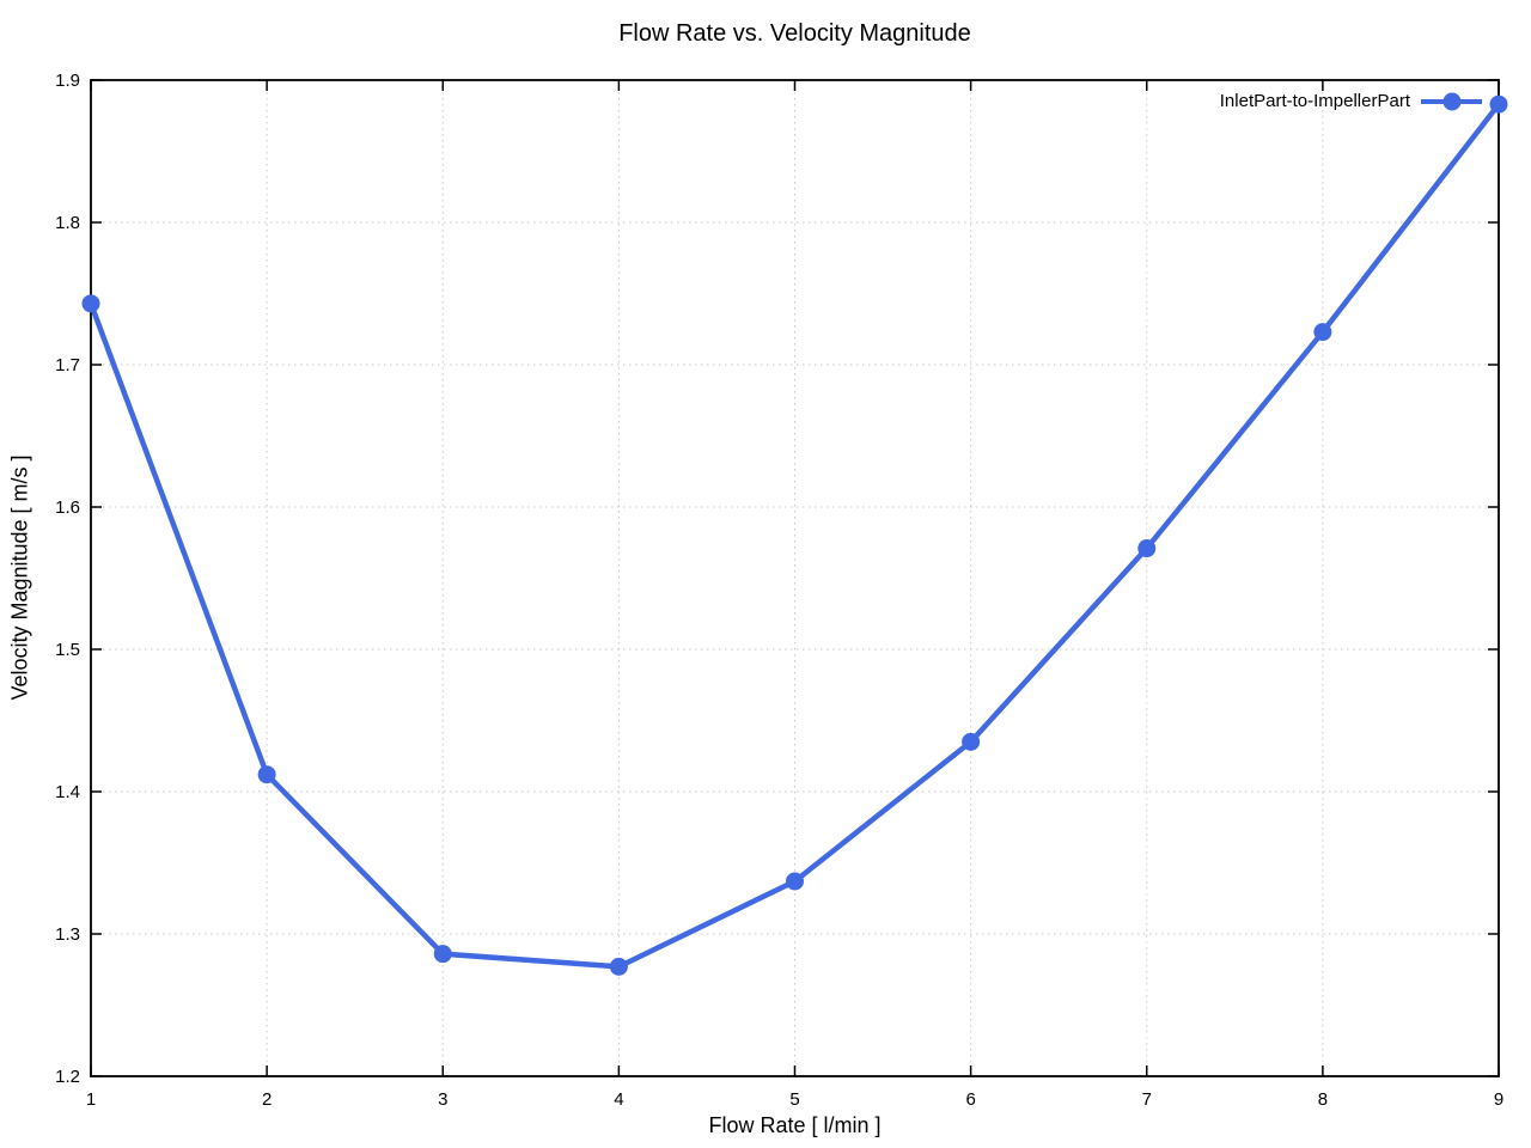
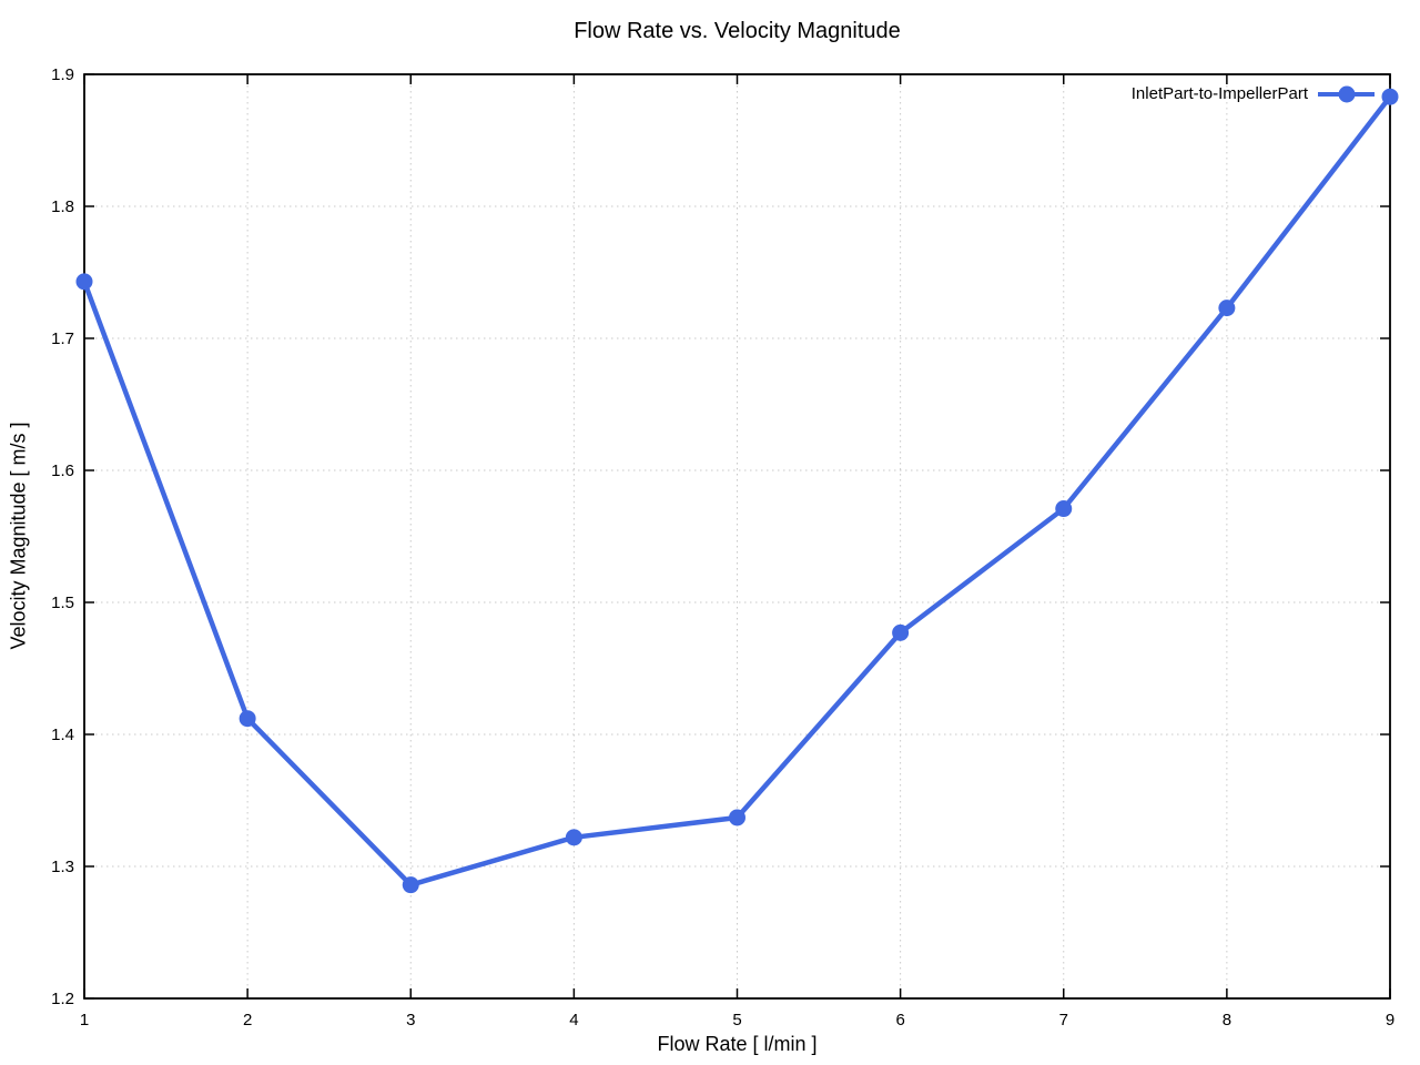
4: 1.277 -> 1.322
6: 1.435 -> 1.477
